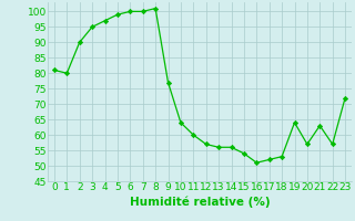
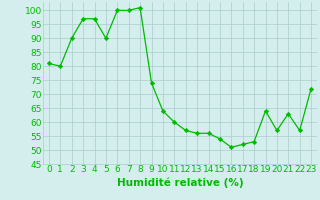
3: 95 -> 97
5: 99 -> 90
9: 77 -> 74
